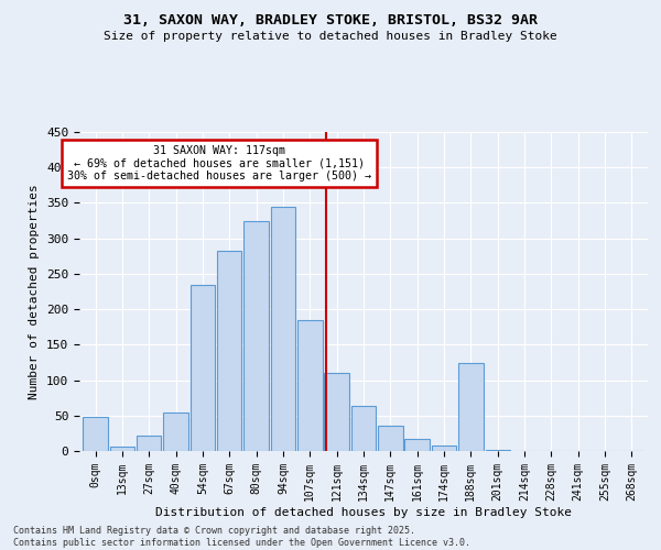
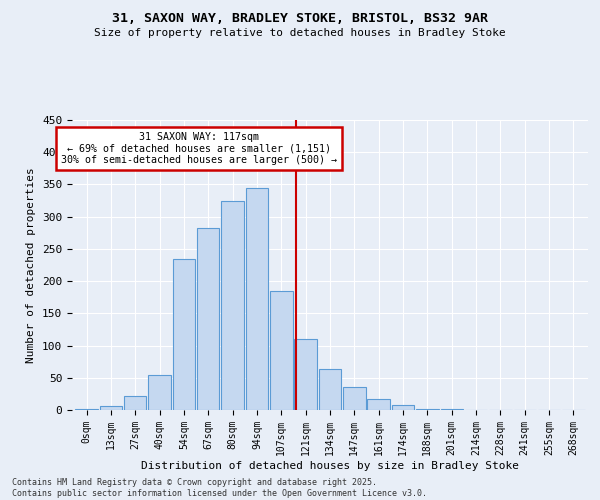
0sqm: 48 -> 2
188sqm: 124 -> 2
